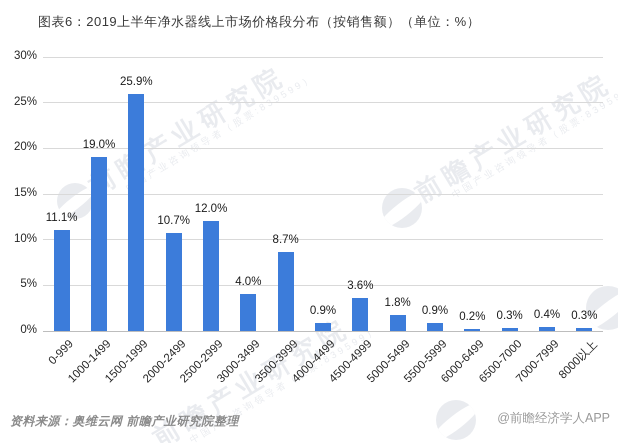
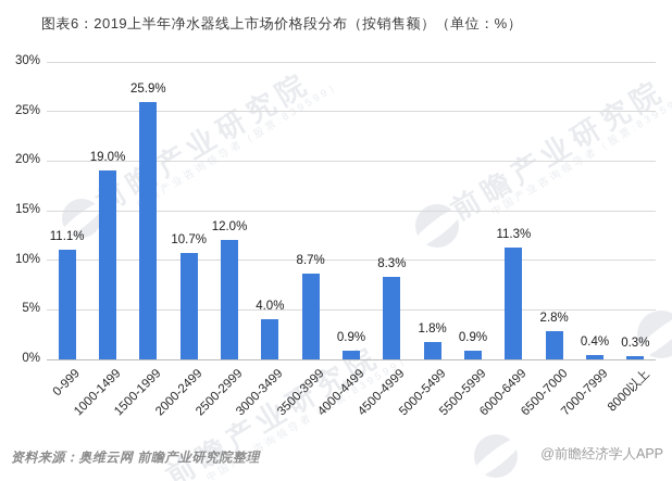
4500-4999: 3.6% -> 8.3%
6000-6499: 0.2% -> 11.3%
6500-7000: 0.3% -> 2.8%
